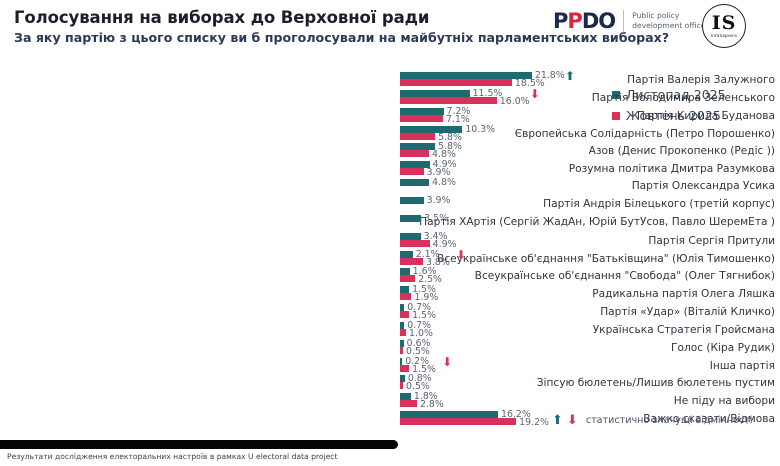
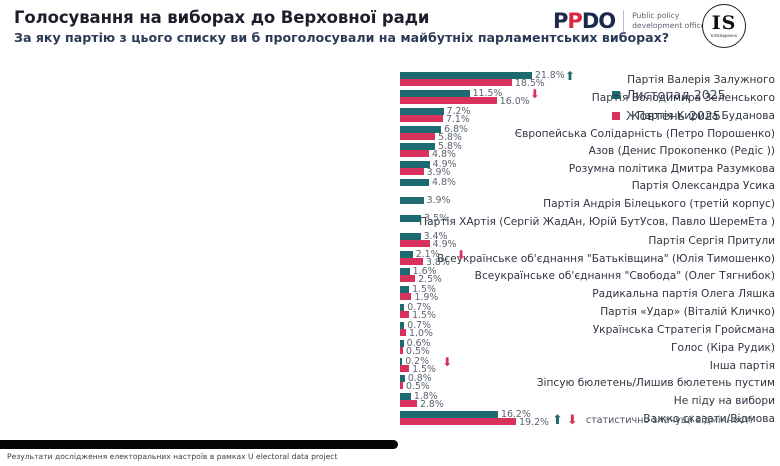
Листопад 2025/Європейська Солідарність (Петро Порошенко): 10.3% -> 6.8%
